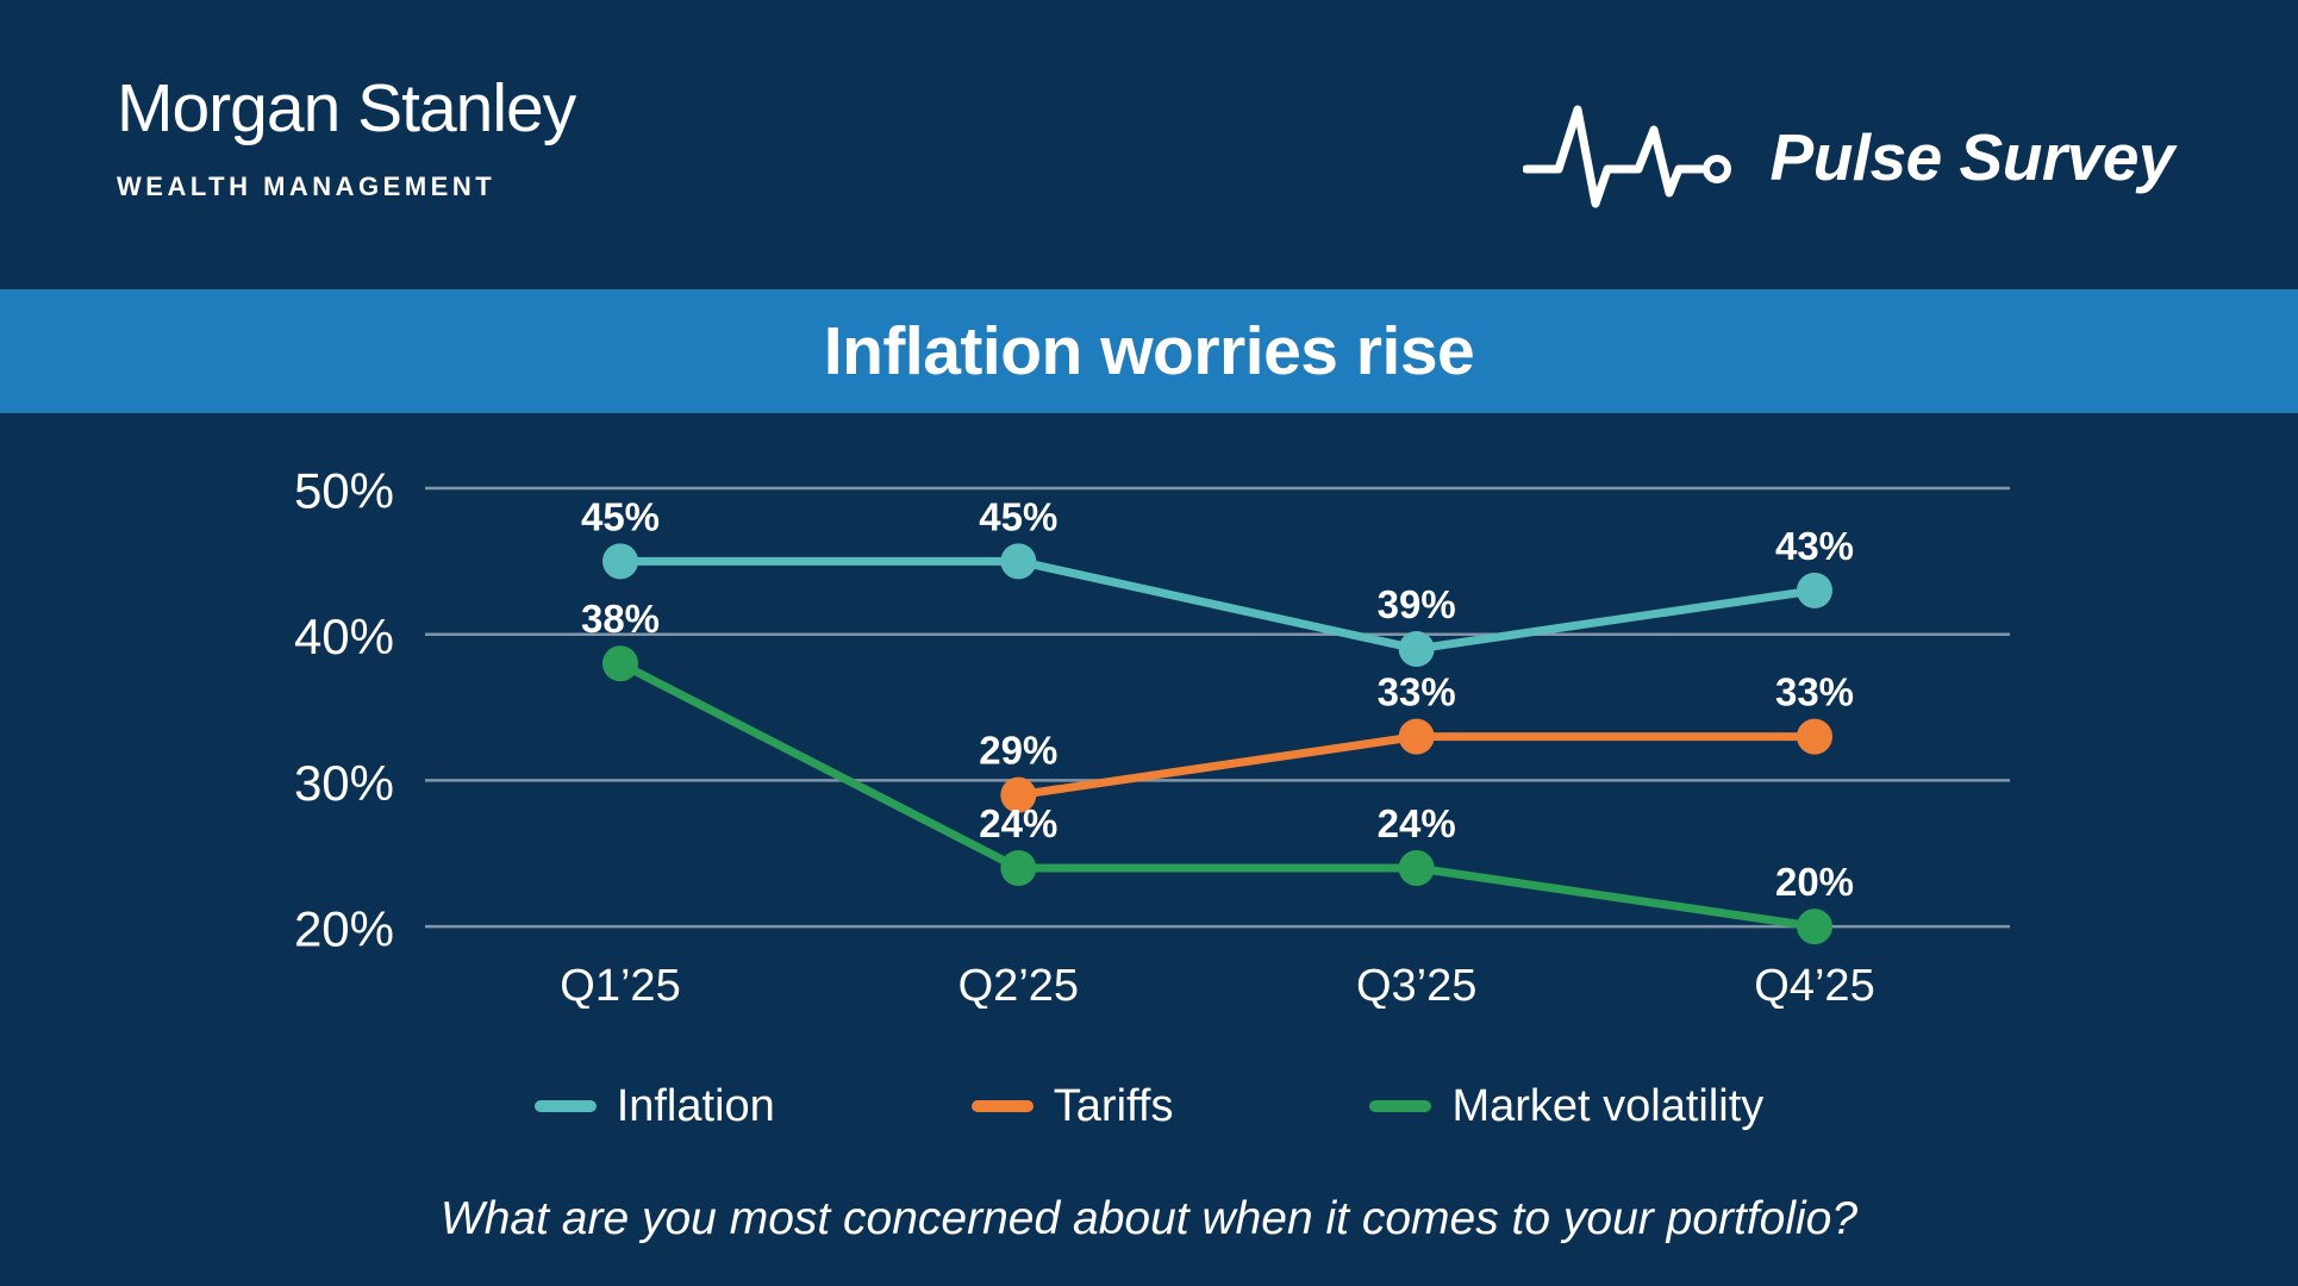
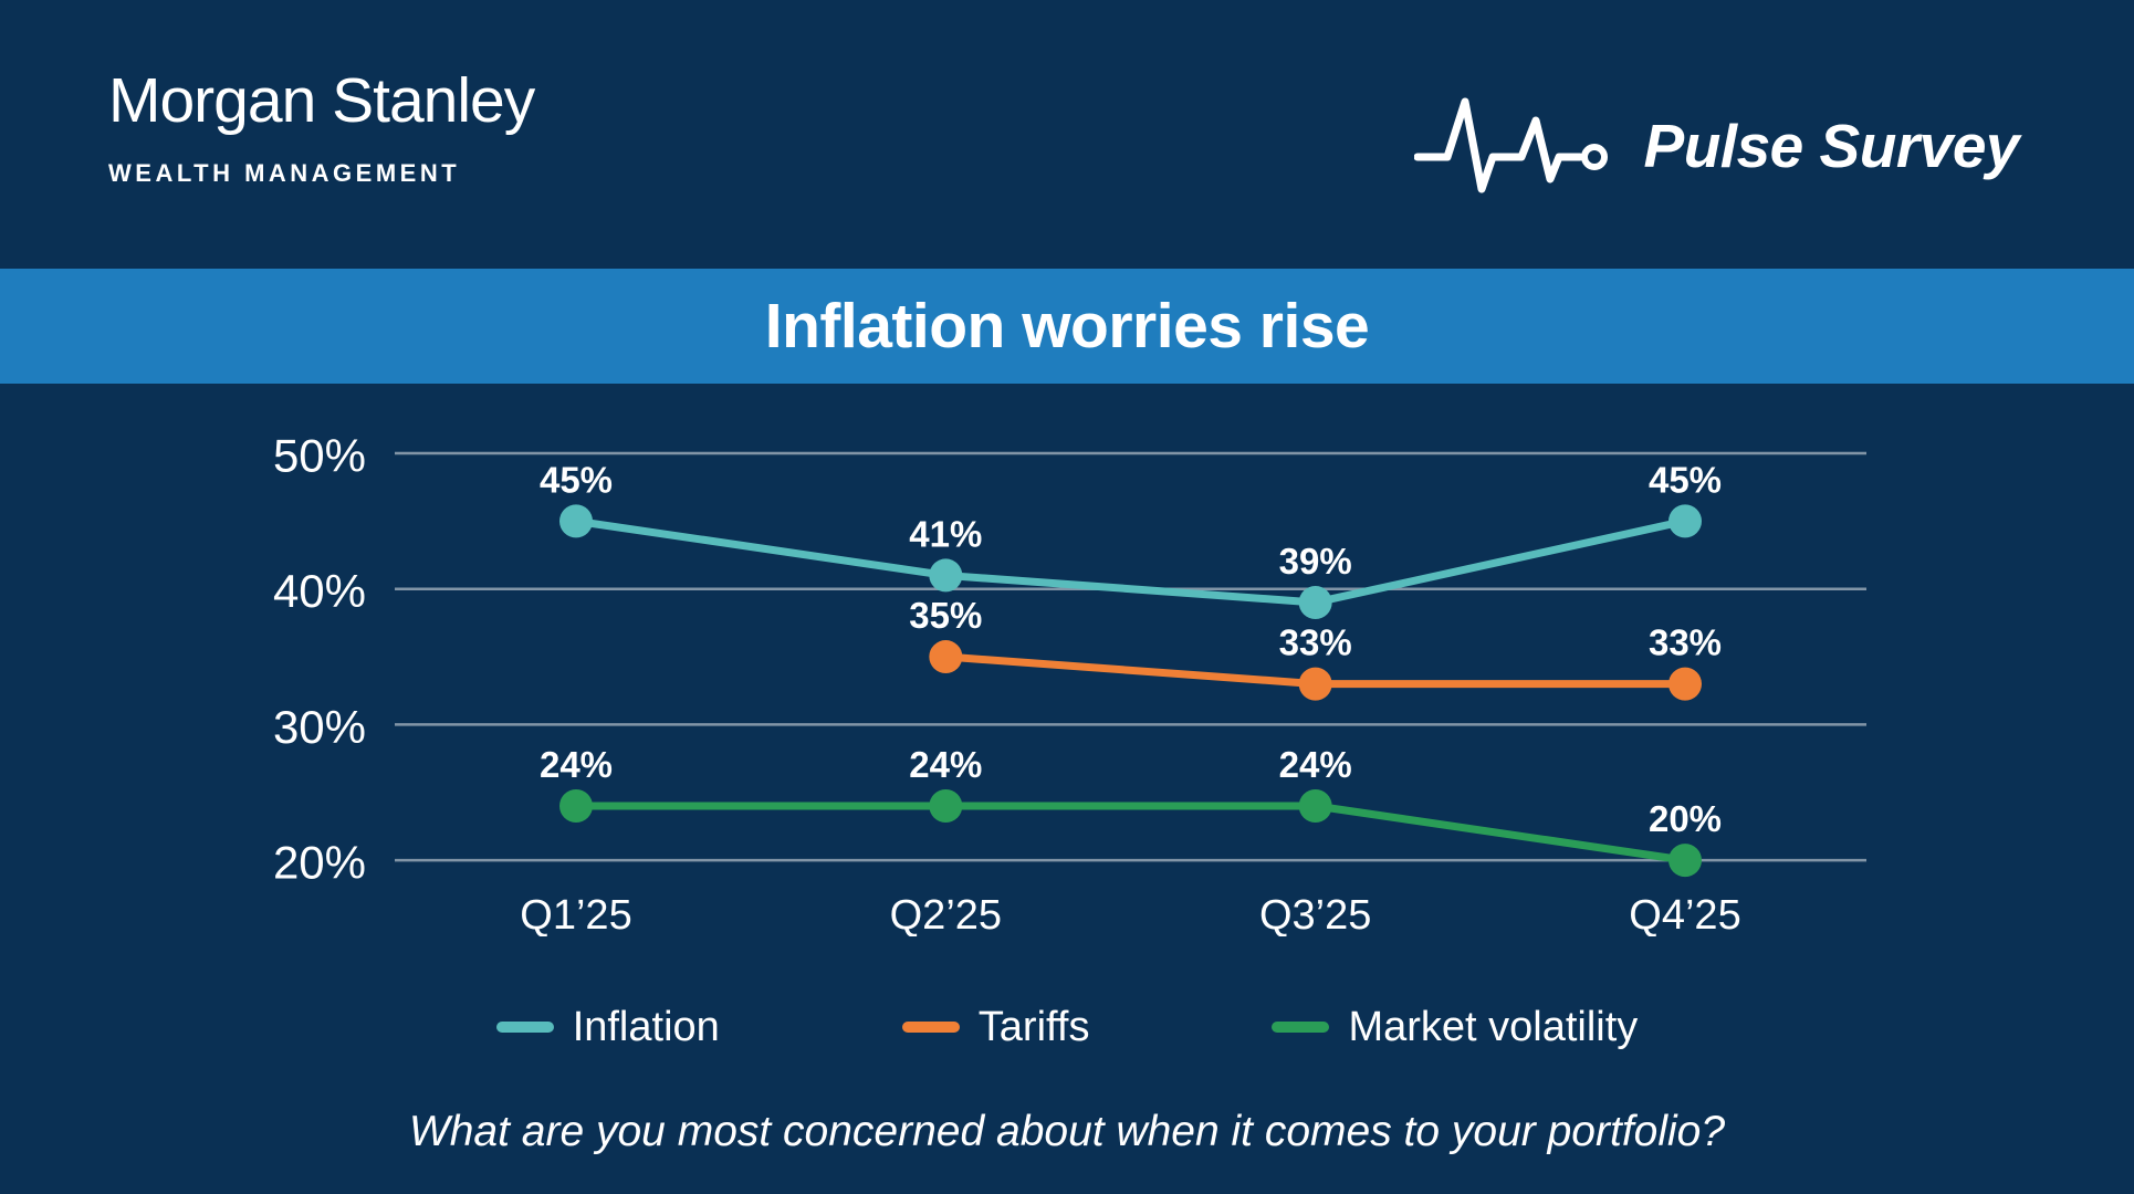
Market volatility/Q1’25: 38% -> 24%
Inflation/Q2’25: 45% -> 41%
Tariffs/Q2’25: 29% -> 35%
Inflation/Q4’25: 43% -> 45%
